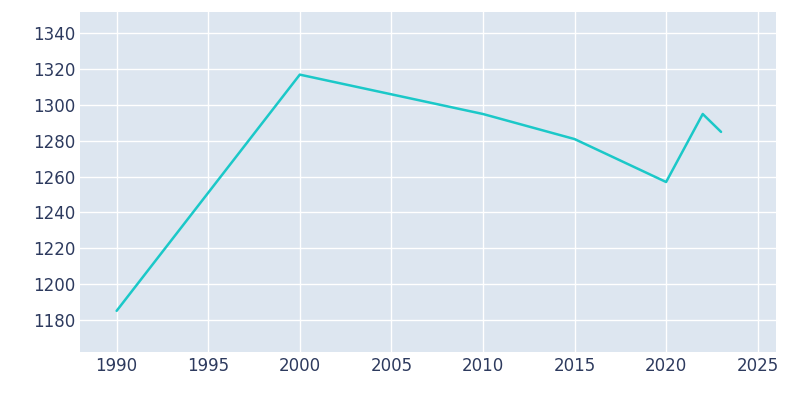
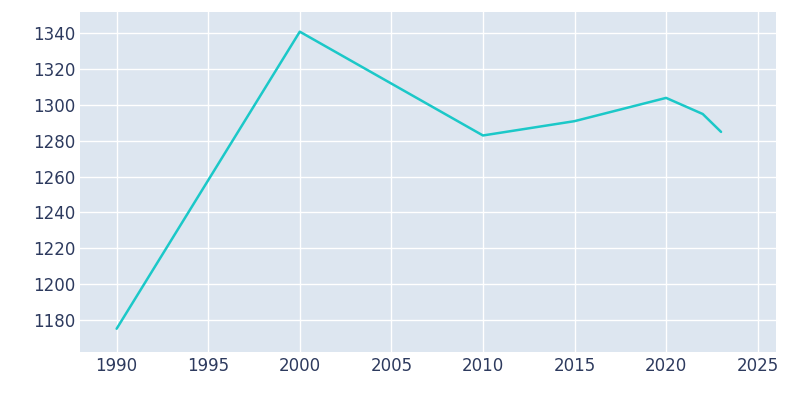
1990: 1185 -> 1175
2000: 1317 -> 1341
2010: 1295 -> 1283
2015: 1281 -> 1291
2020: 1257 -> 1304
